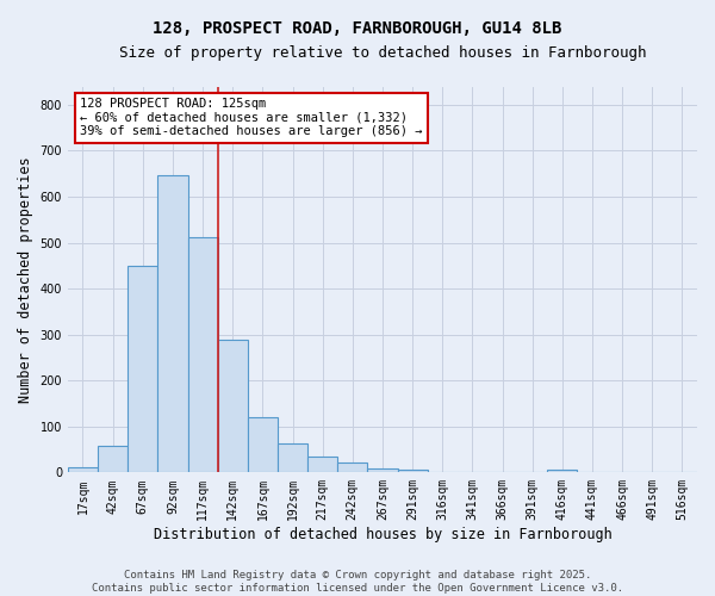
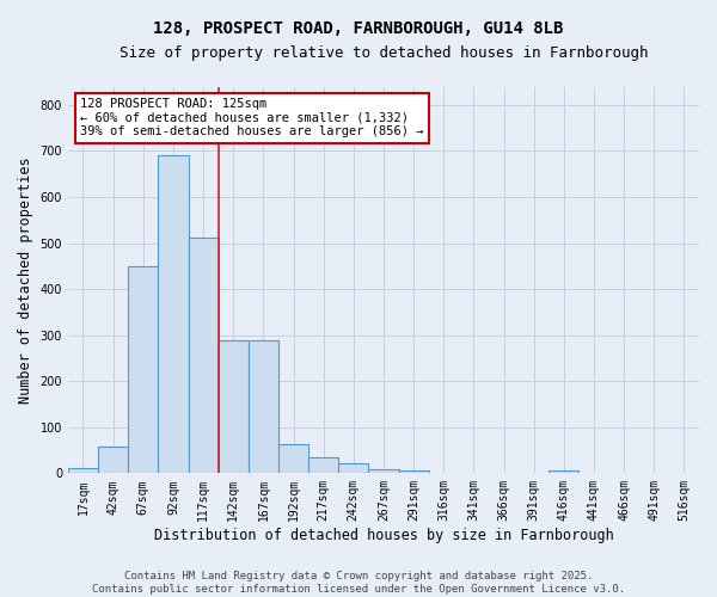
92sqm: 648 -> 690
167sqm: 120 -> 290
